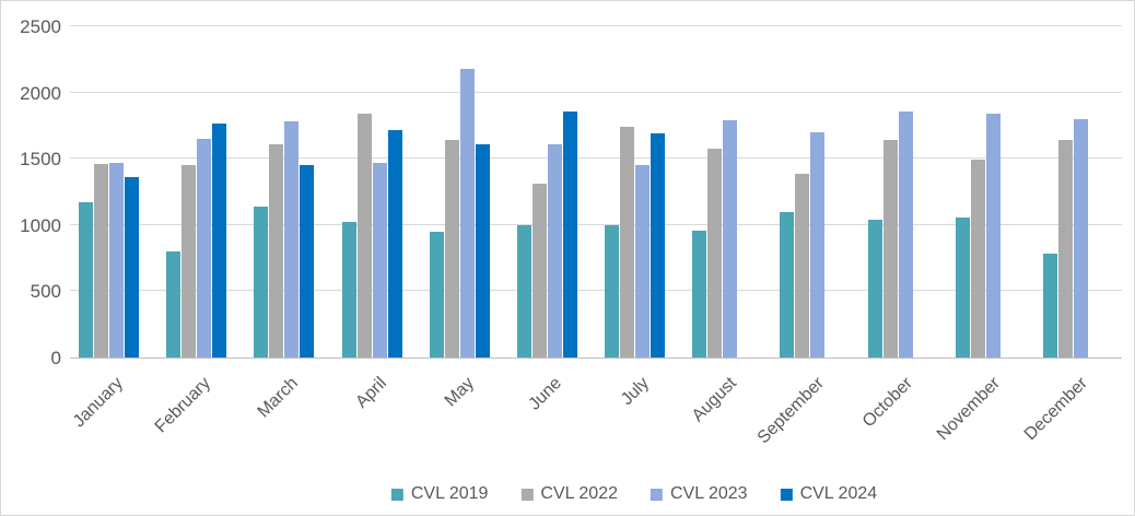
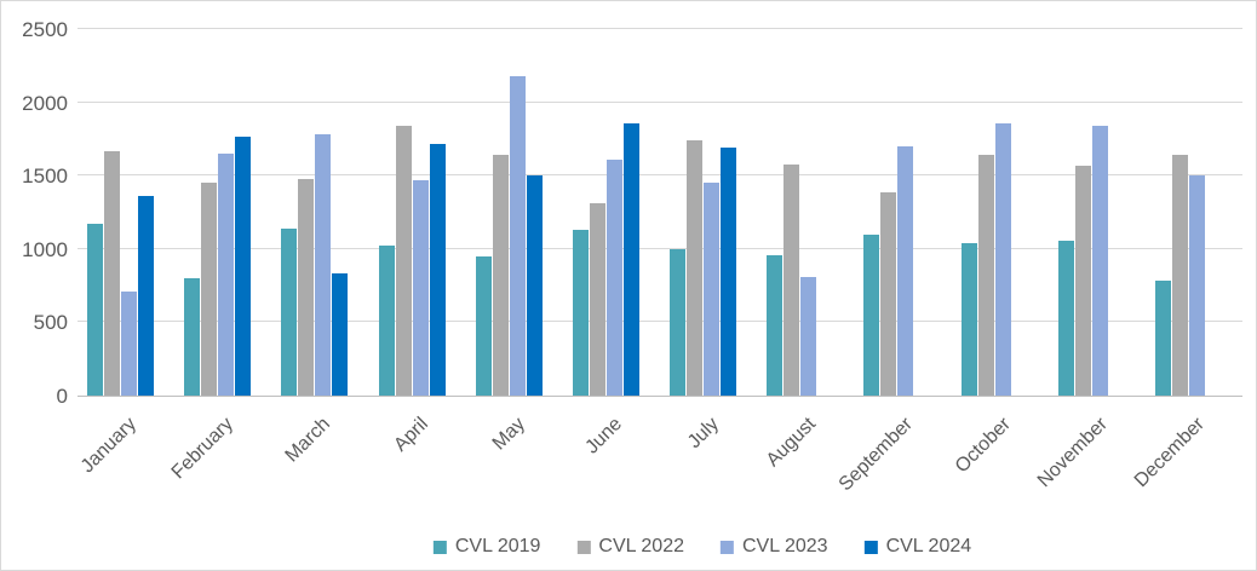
CVL 2022/January: 1460 -> 1670
CVL 2023/January: 1460 -> 710
CVL 2022/March: 1610 -> 1480
CVL 2024/March: 1460 -> 830
CVL 2024/May: 1610 -> 1500
CVL 2019/June: 1000 -> 1130
CVL 2023/August: 1790 -> 810
CVL 2022/November: 1490 -> 1570
CVL 2023/December: 1800 -> 1500
